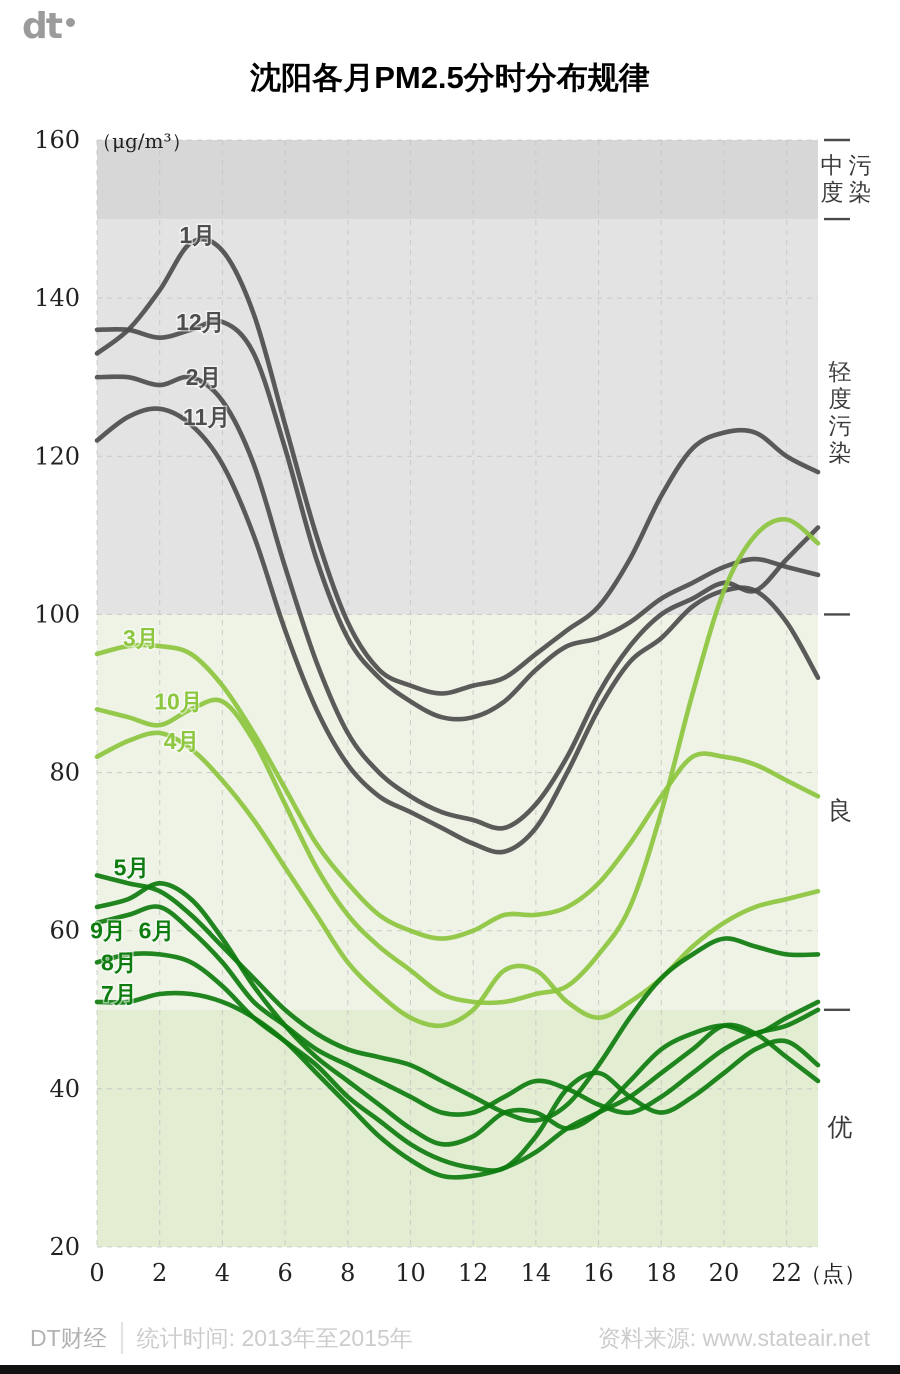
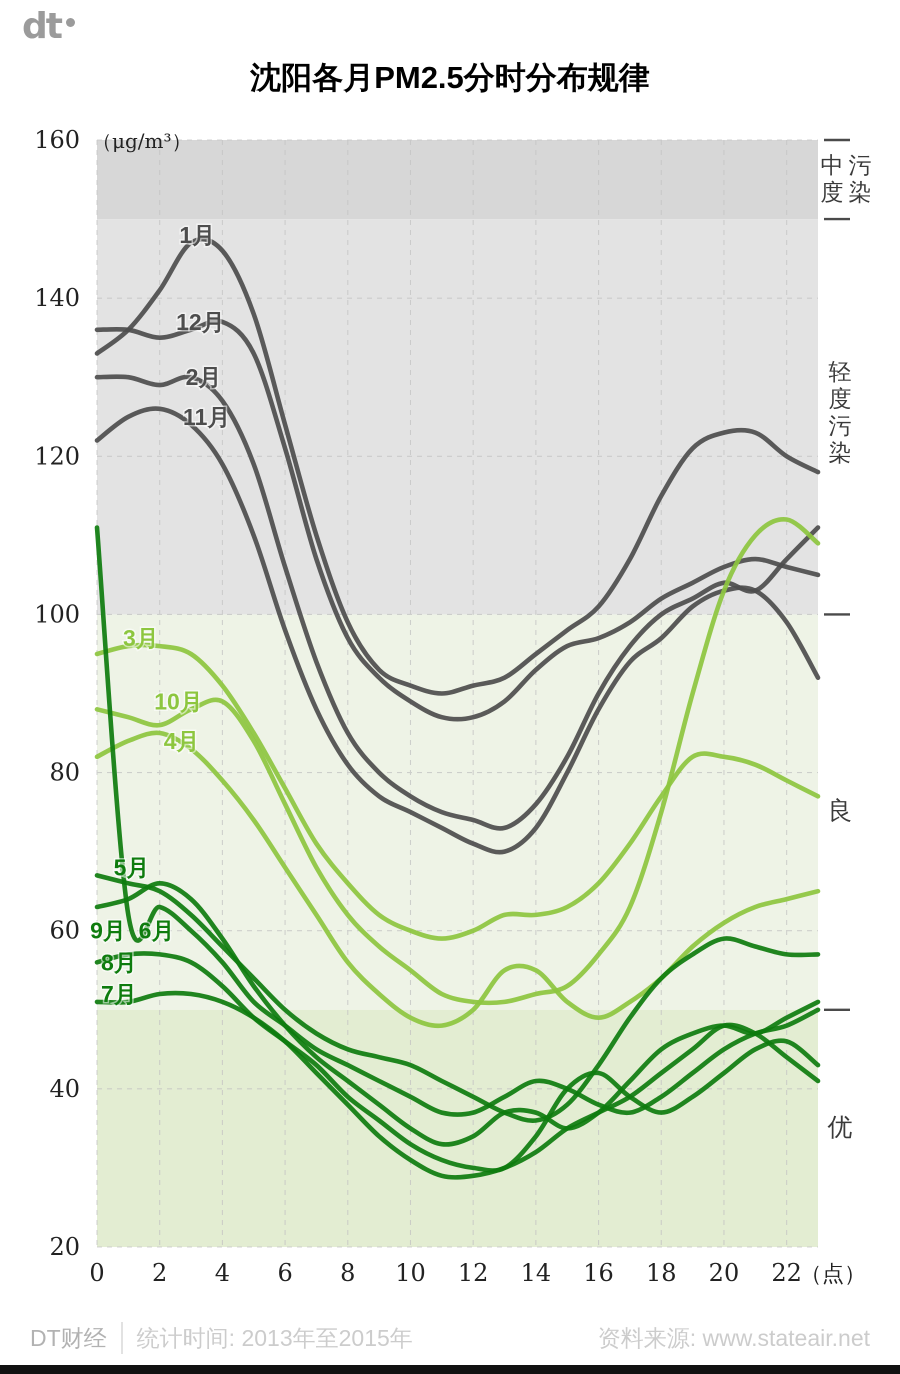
9月/0: 61 -> 111
